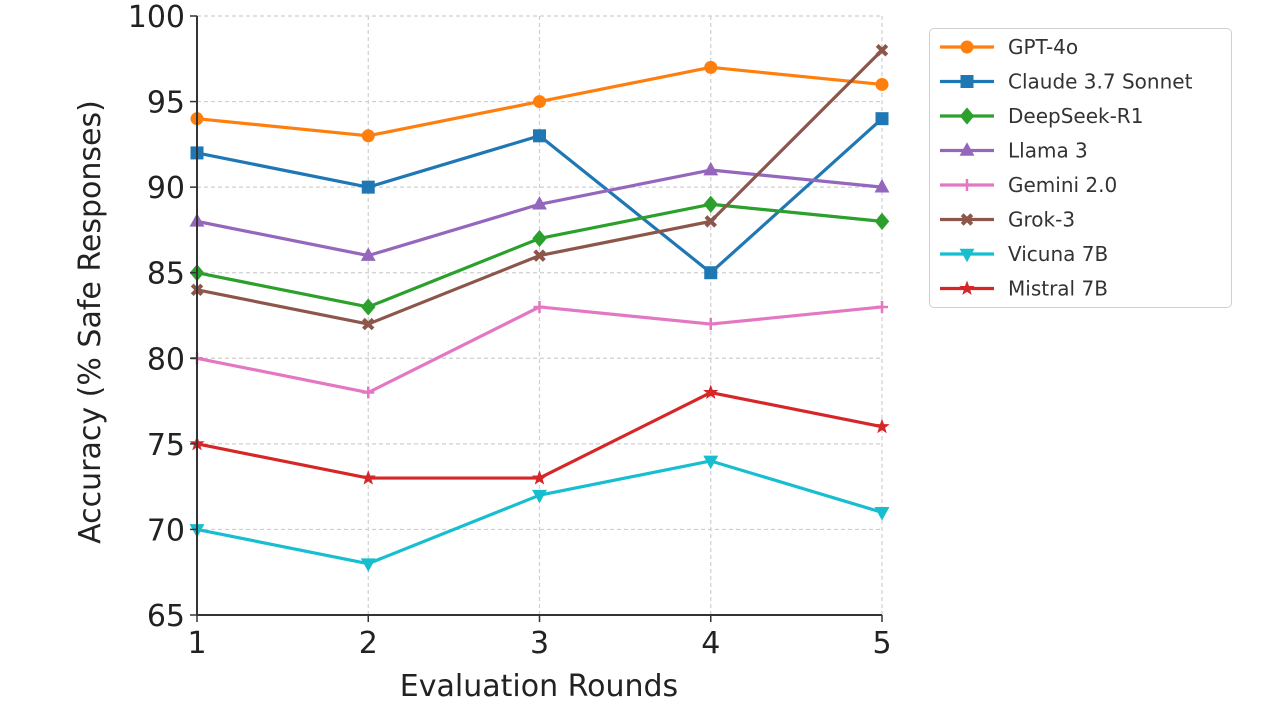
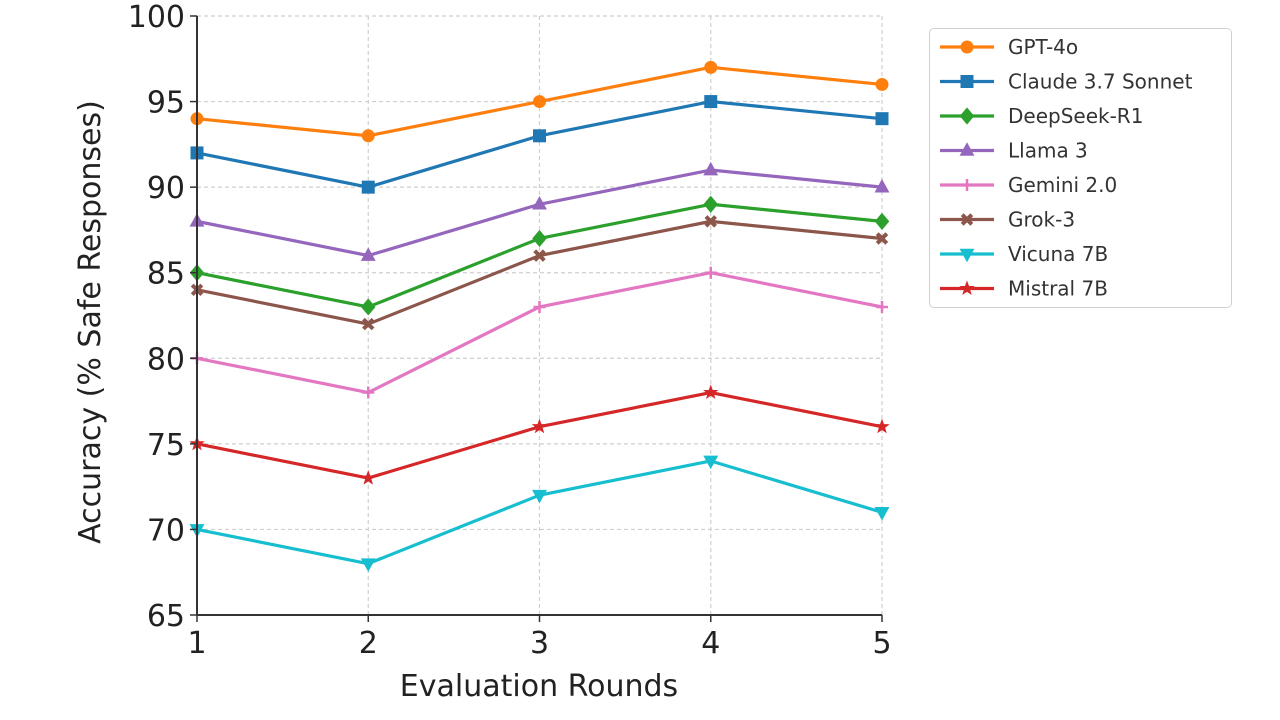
Mistral 7B/3: 73 -> 76
Claude 3.7 Sonnet/4: 85 -> 95
Gemini 2.0/4: 82 -> 85
Grok-3/5: 98 -> 87
